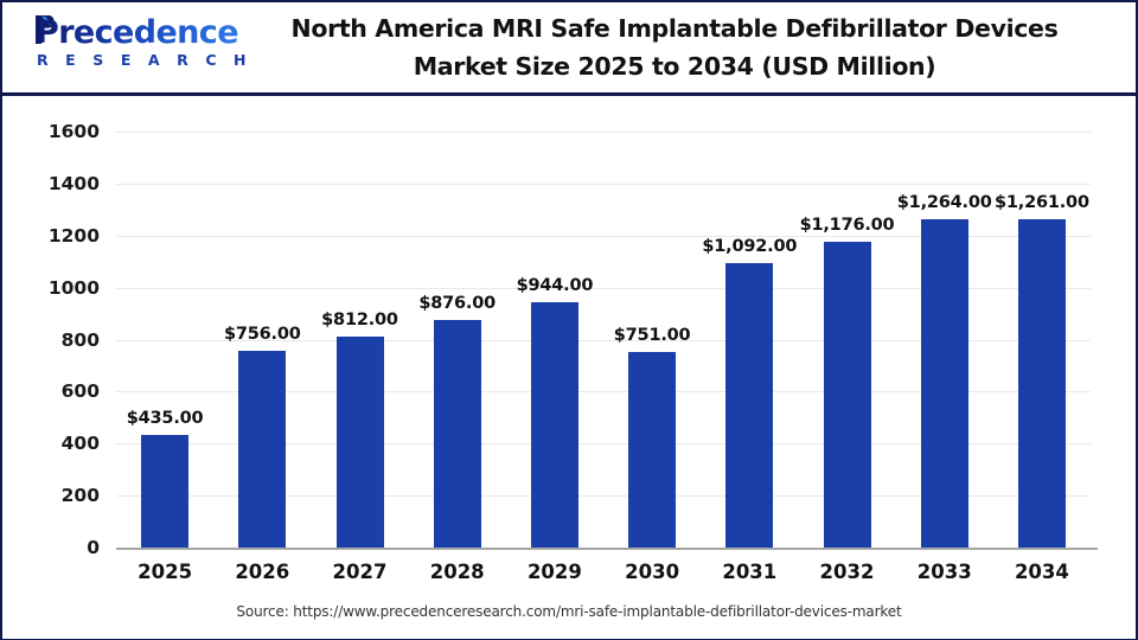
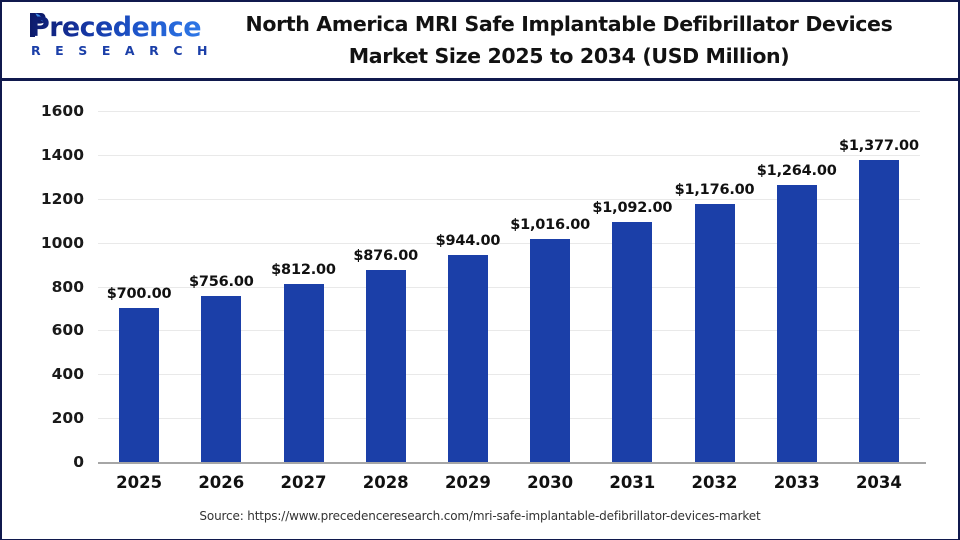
2025: $435.00 -> $700.00
2030: $751.00 -> $1,016.00
2034: $1,261.00 -> $1,377.00
